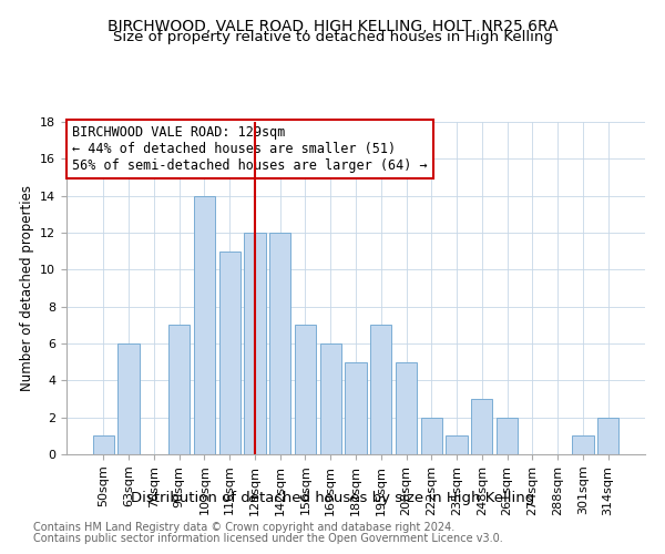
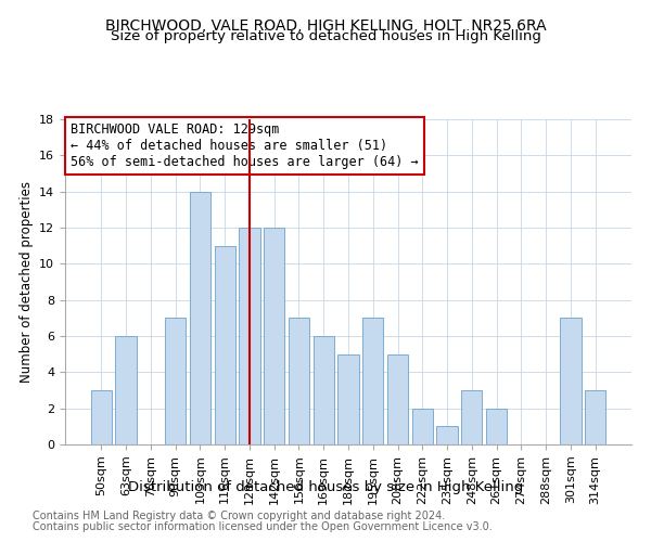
50sqm: 1 -> 3
301sqm: 1 -> 7
314sqm: 2 -> 3
